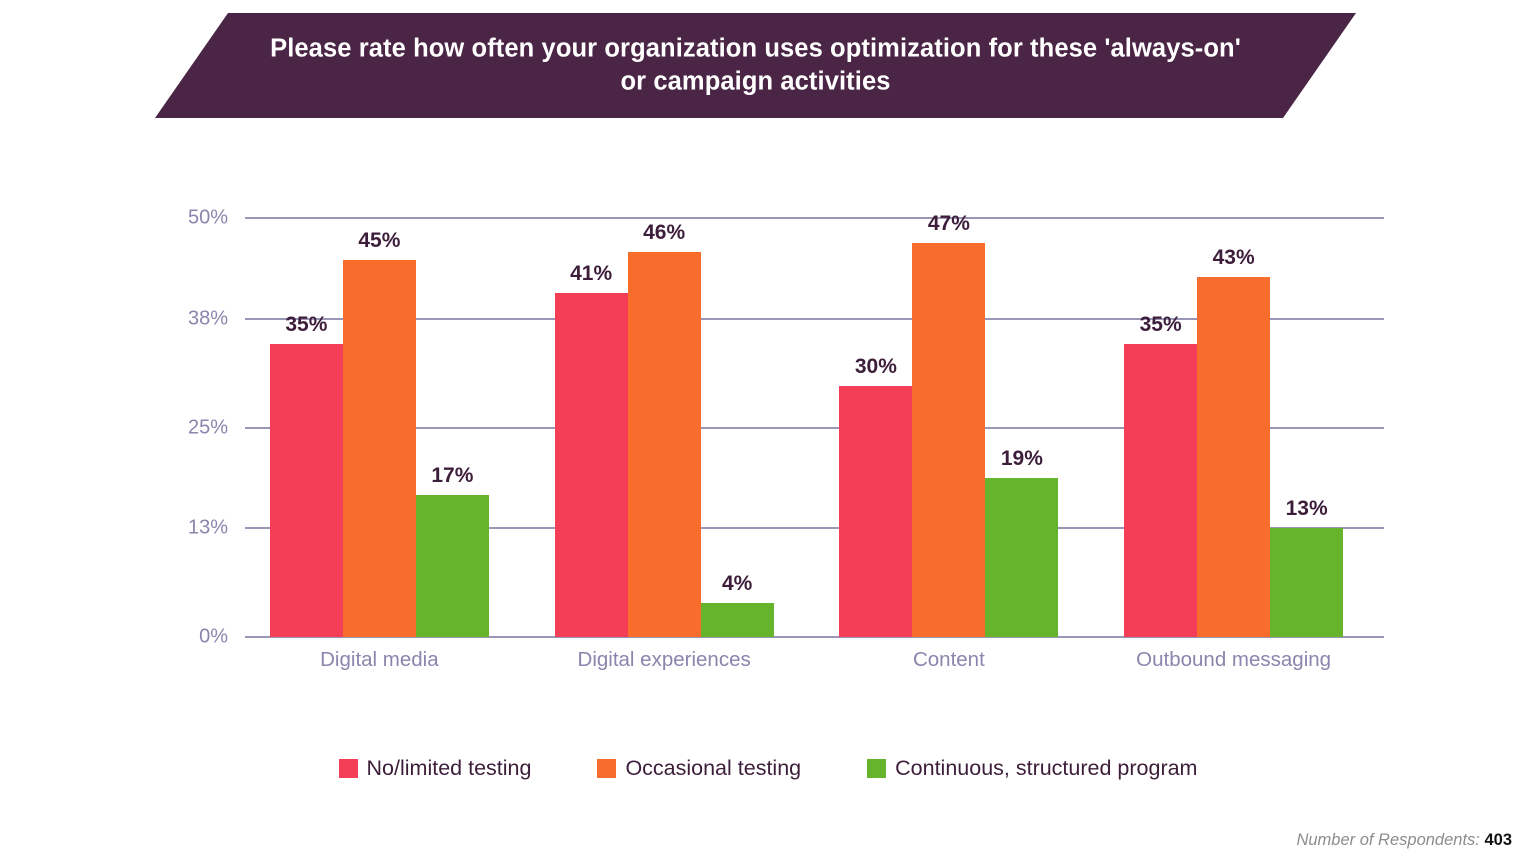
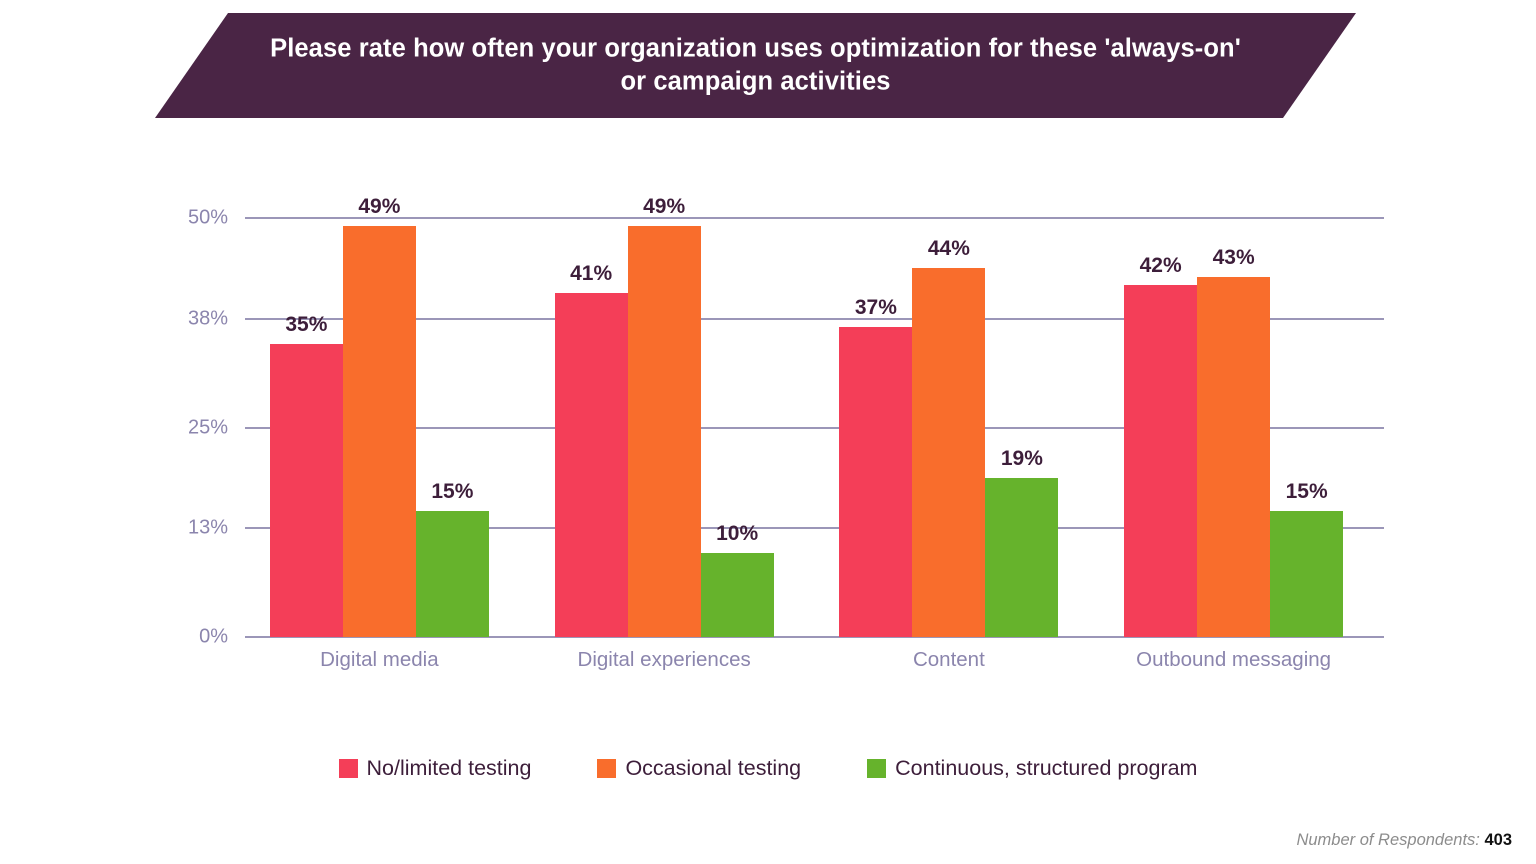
Occasional testing/Digital media: 45% -> 49%
Continuous, structured program/Digital media: 17% -> 15%
Occasional testing/Digital experiences: 46% -> 49%
Continuous, structured program/Digital experiences: 4% -> 10%
No/limited testing/Content: 30% -> 37%
Occasional testing/Content: 47% -> 44%
No/limited testing/Outbound messaging: 35% -> 42%
Continuous, structured program/Outbound messaging: 13% -> 15%
